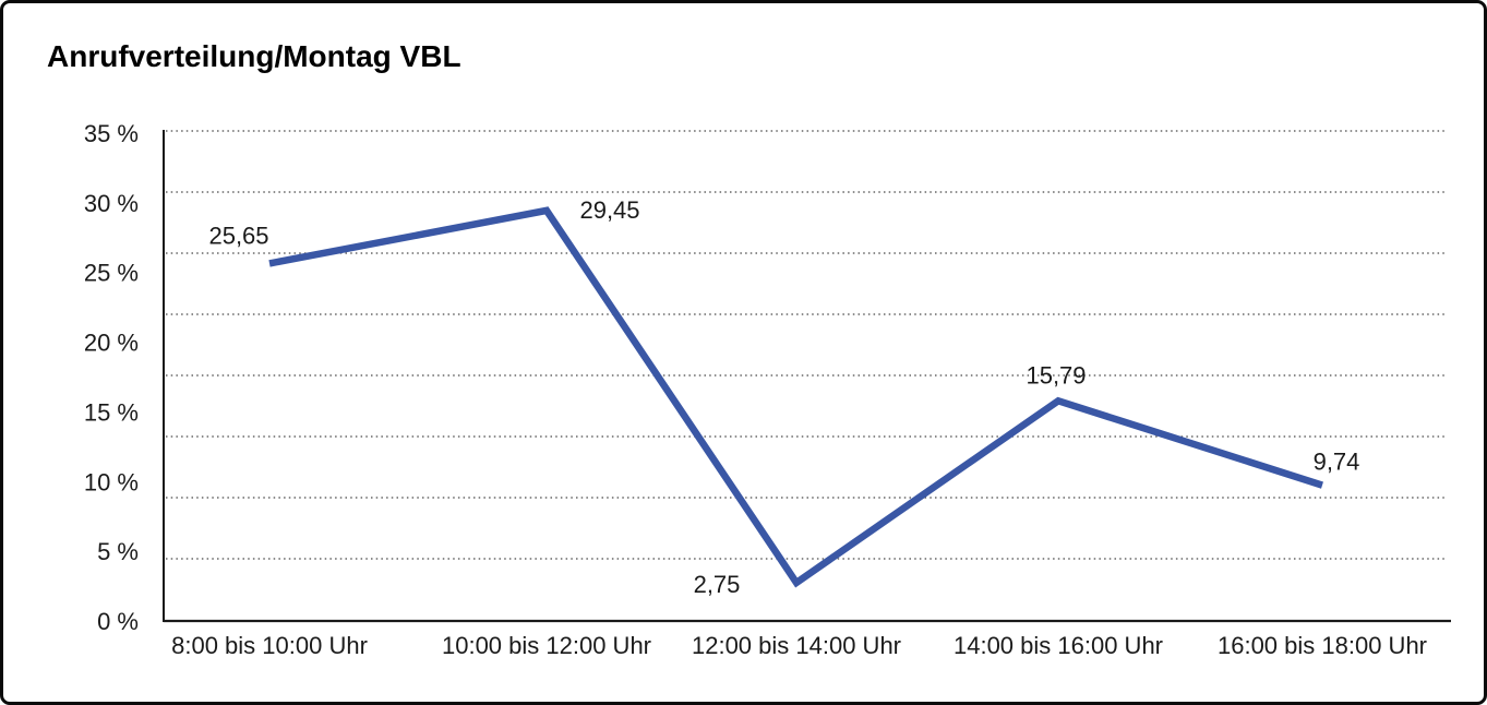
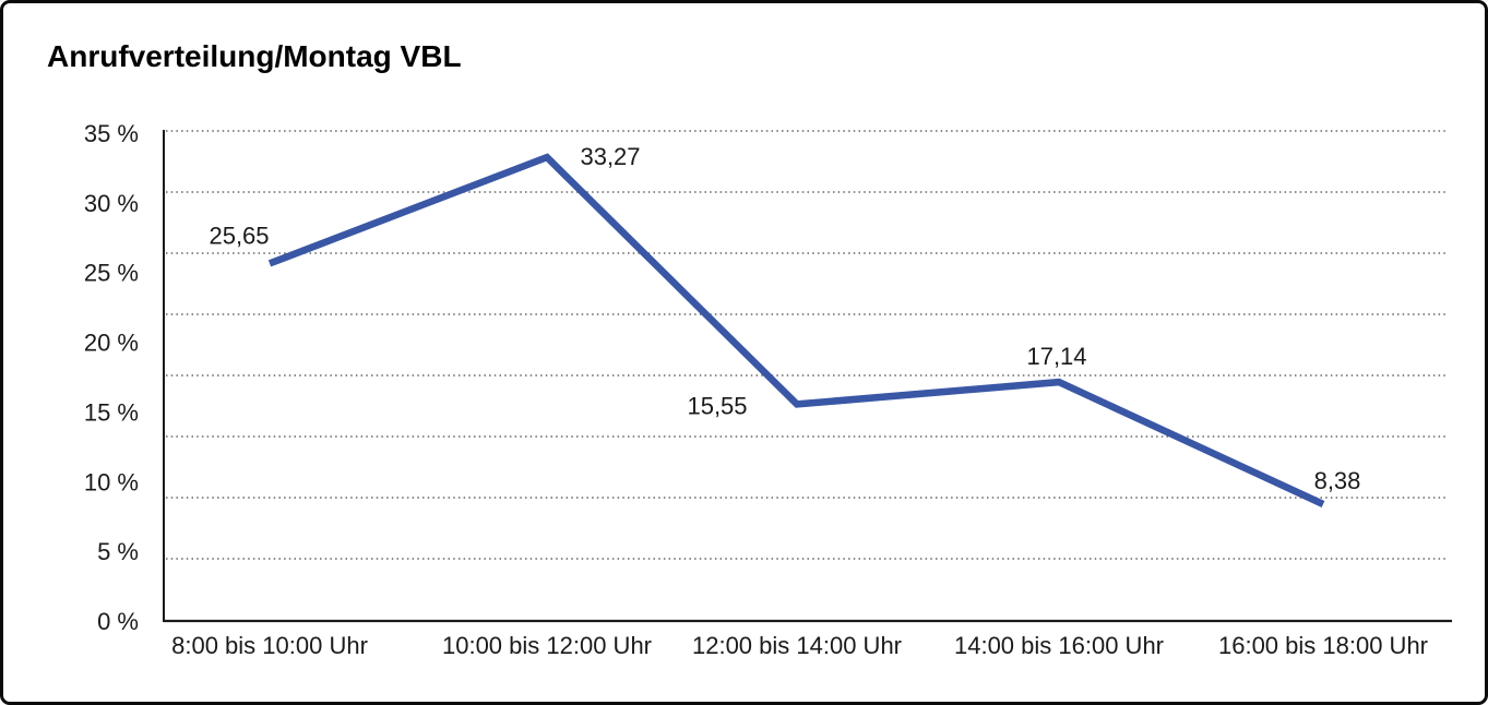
10:00 bis 12:00 Uhr: 29,45 -> 33,27
12:00 bis 14:00 Uhr: 2,75 -> 15,55
14:00 bis 16:00 Uhr: 15,79 -> 17,14
16:00 bis 18:00 Uhr: 9,74 -> 8,38
